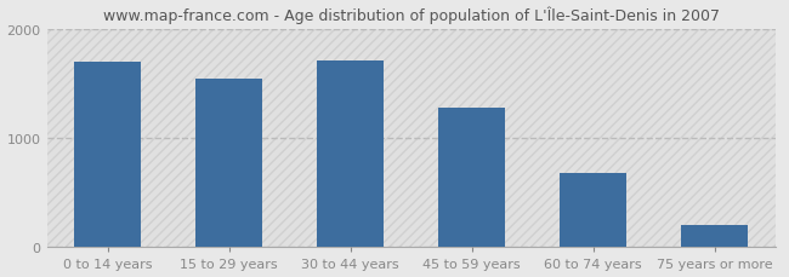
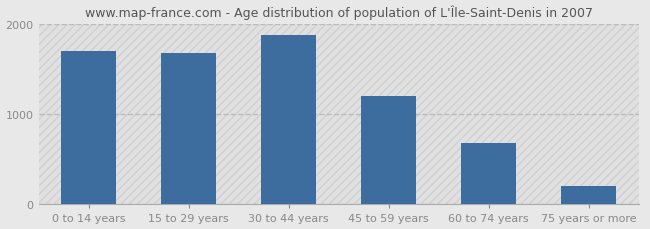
15 to 29 years: 1550 -> 1680
30 to 44 years: 1720 -> 1880
45 to 59 years: 1280 -> 1200
